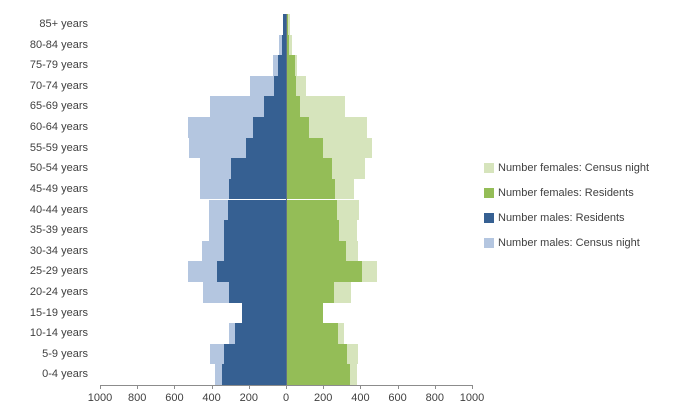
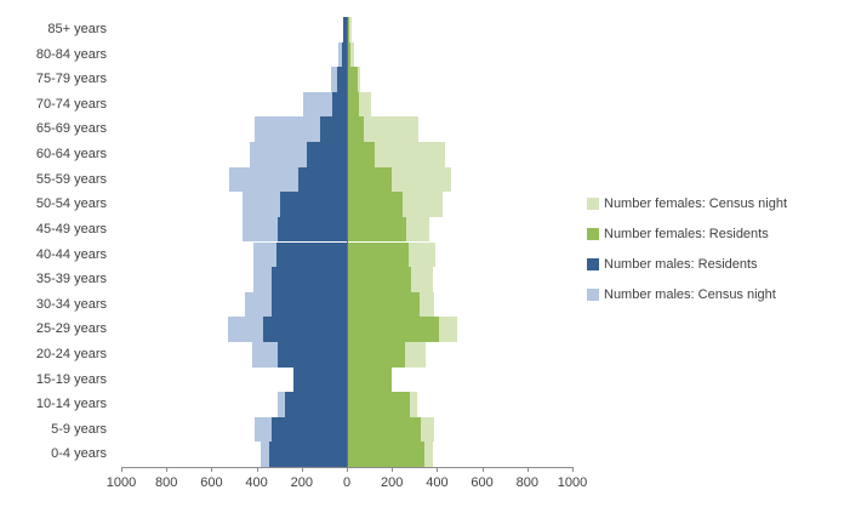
Number males: Census night/60-64 years: 520 -> 430
Number males: Census night/20-24 years: 450 -> 420
